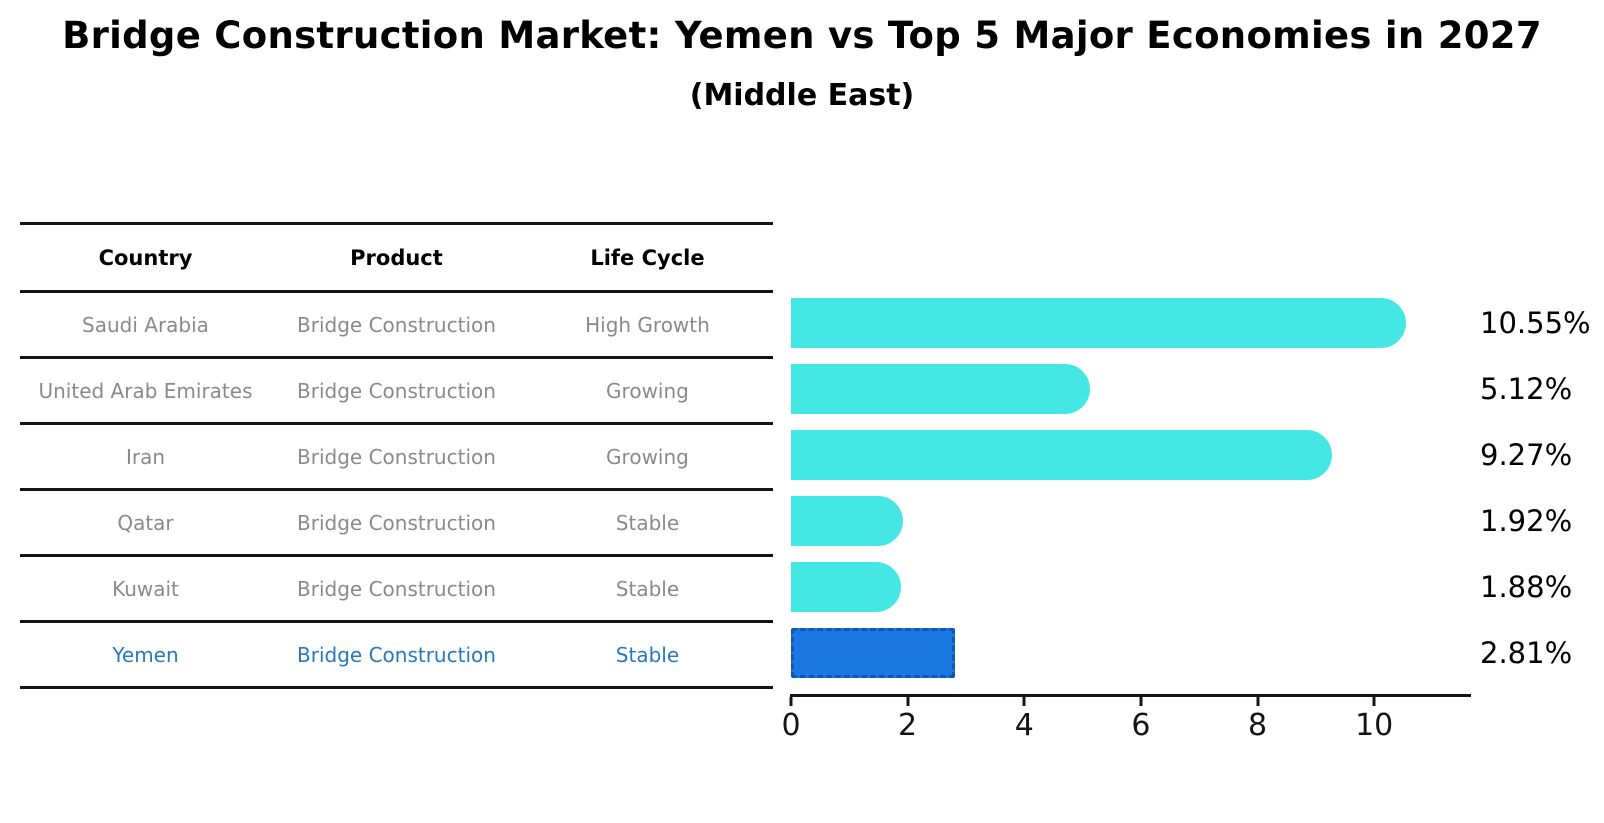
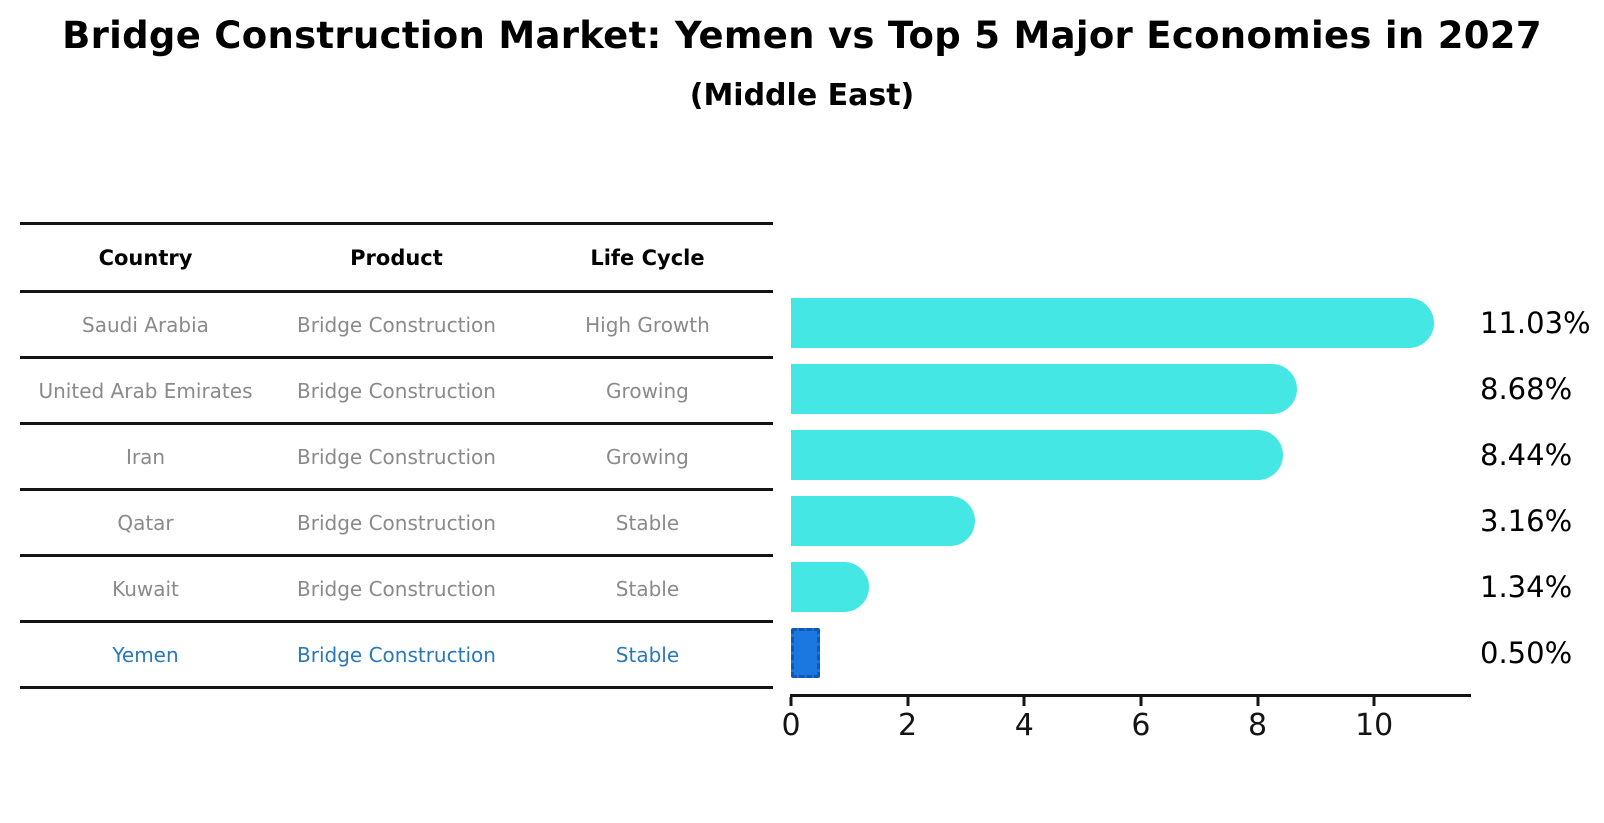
Saudi Arabia: 10.55% -> 11.03%
United Arab Emirates: 5.12% -> 8.68%
Iran: 9.27% -> 8.44%
Qatar: 1.92% -> 3.16%
Kuwait: 1.88% -> 1.34%
Yemen: 2.81% -> 0.50%
